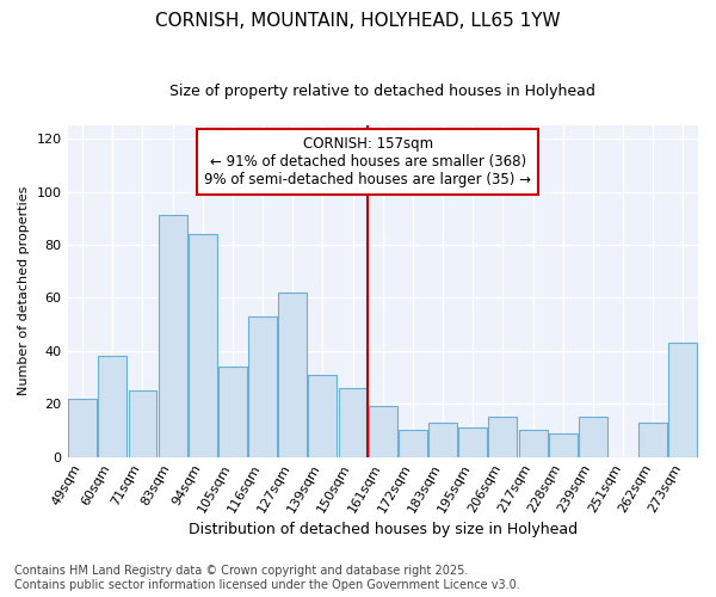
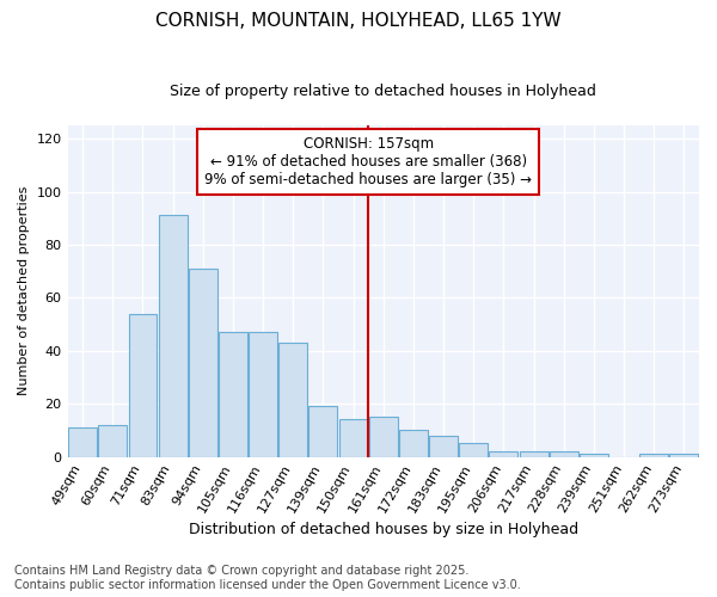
49sqm: 22 -> 11
60sqm: 38 -> 12
71sqm: 25 -> 54
94sqm: 84 -> 71
105sqm: 34 -> 47
116sqm: 53 -> 47
127sqm: 62 -> 43
139sqm: 31 -> 19
150sqm: 26 -> 14
161sqm: 19 -> 15
183sqm: 13 -> 8
195sqm: 11 -> 5
206sqm: 15 -> 2
217sqm: 10 -> 2
228sqm: 9 -> 2
239sqm: 15 -> 1
262sqm: 13 -> 1
273sqm: 43 -> 1
